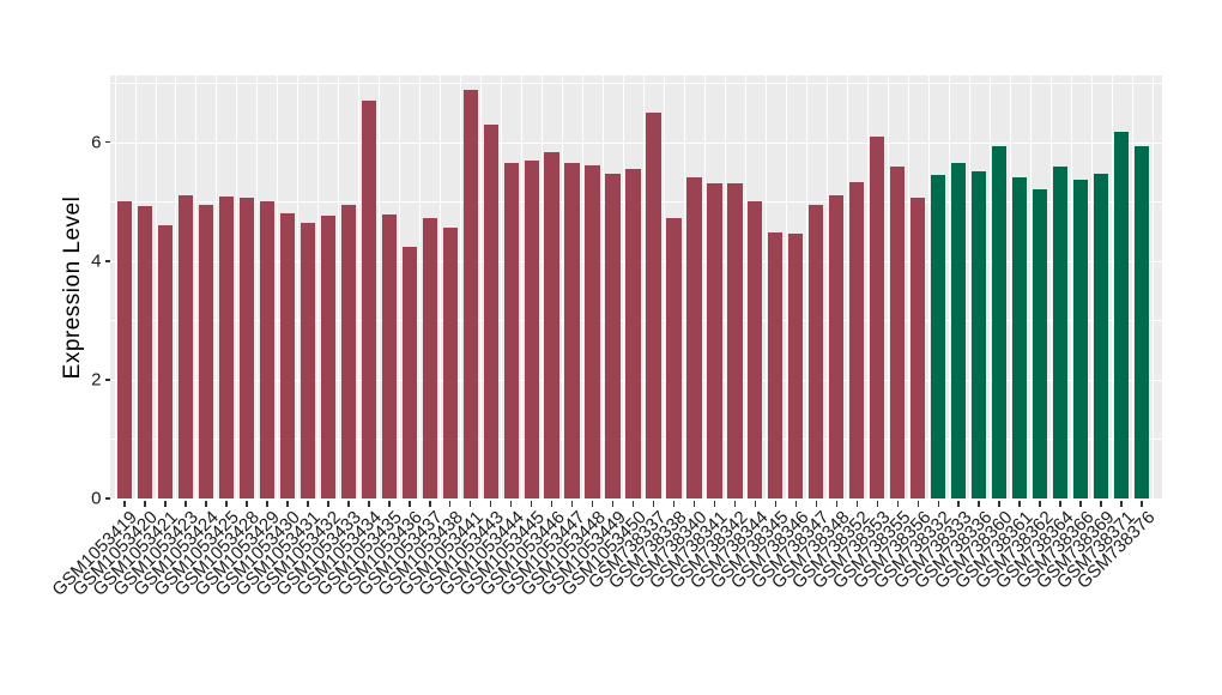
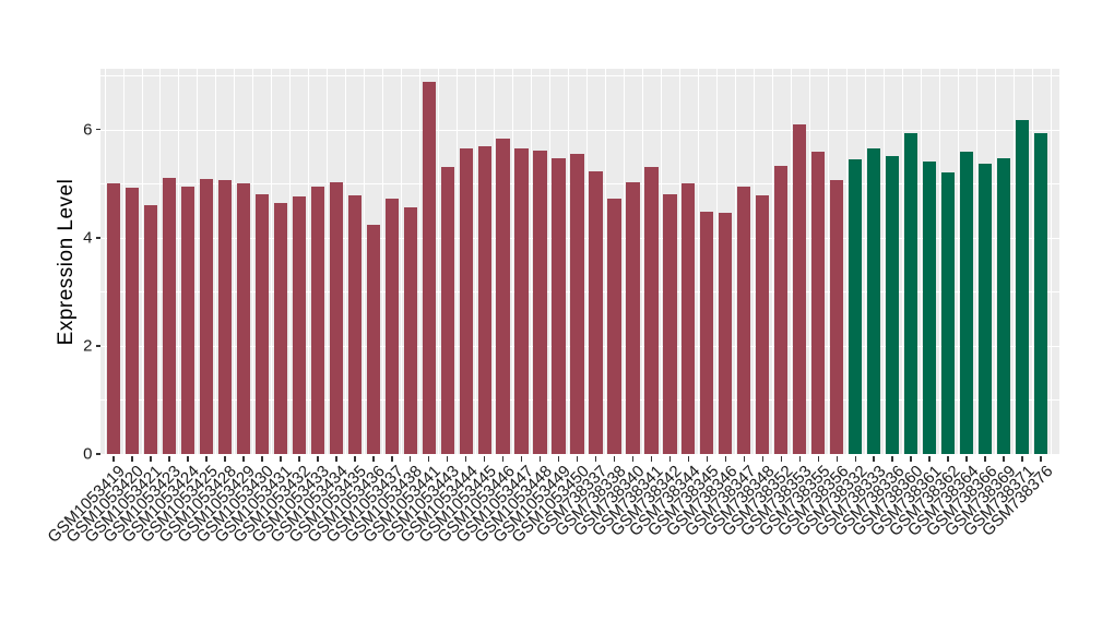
GSM1053434: 6.7 -> 5.0
GSM1053443: 6.3 -> 5.3
GSM738337: 6.5 -> 5.2
GSM738340: 5.4 -> 5.0
GSM738342: 5.3 -> 4.8
GSM738348: 5.1 -> 4.8
